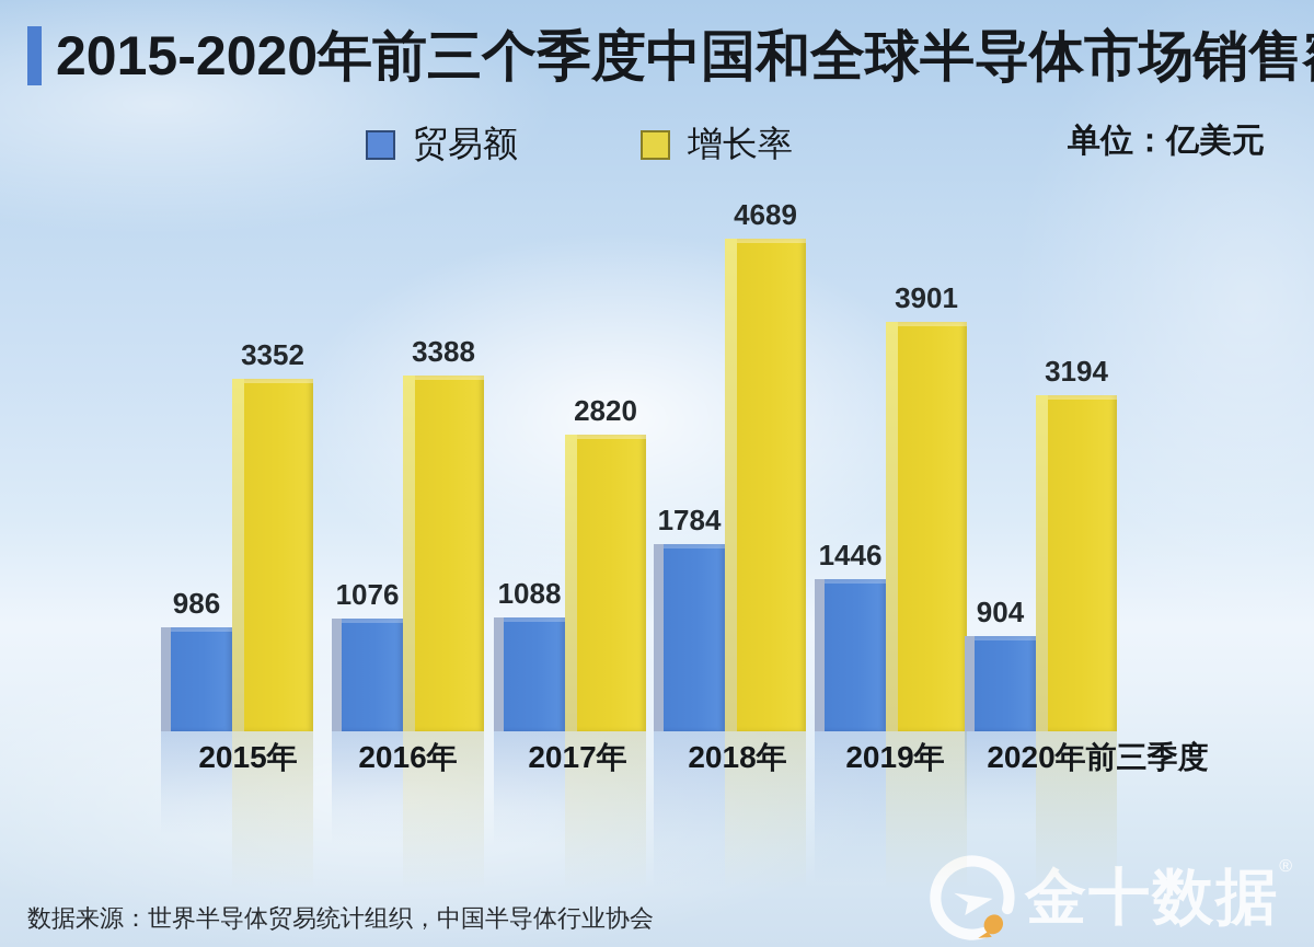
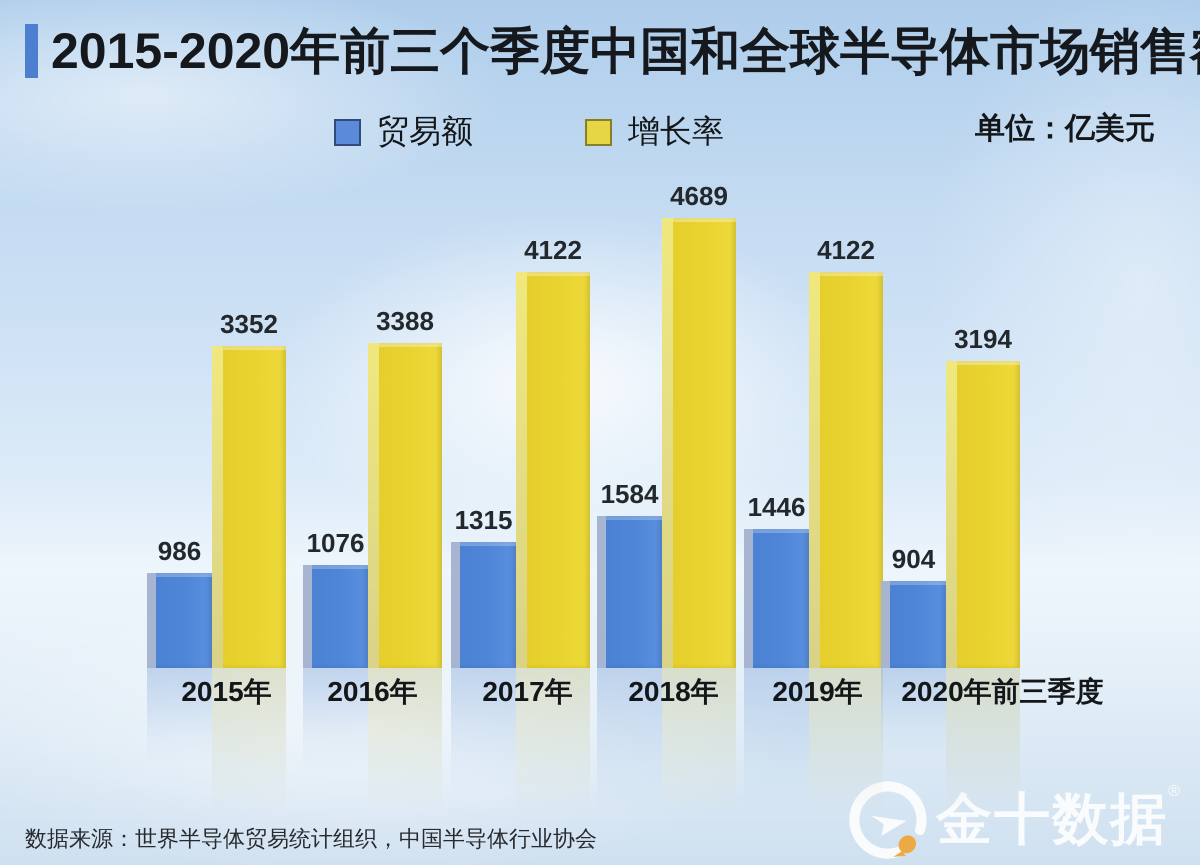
贸易额/2017年: 1088 -> 1315
增长率/2017年: 2820 -> 4122
贸易额/2018年: 1784 -> 1584
增长率/2019年: 3901 -> 4122
